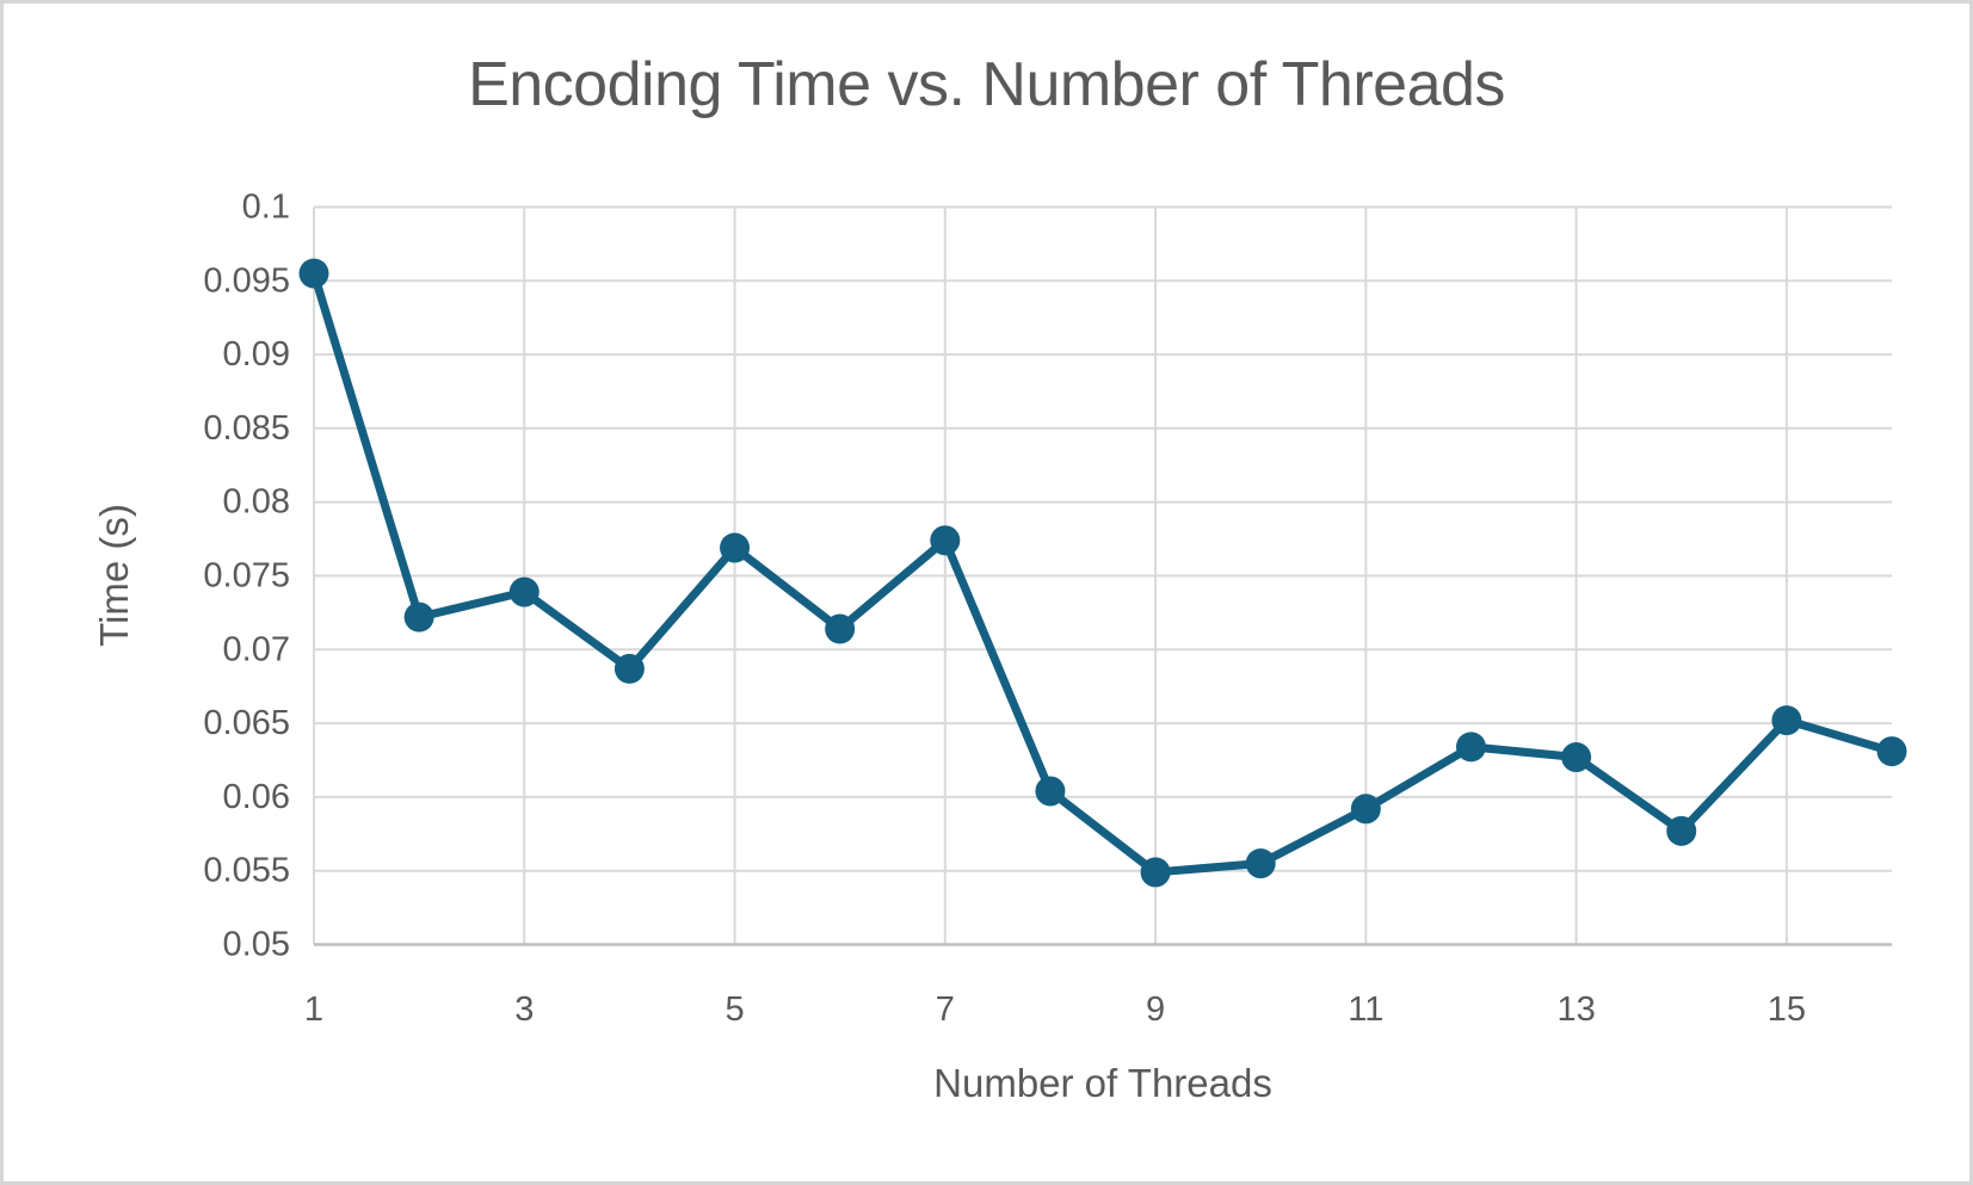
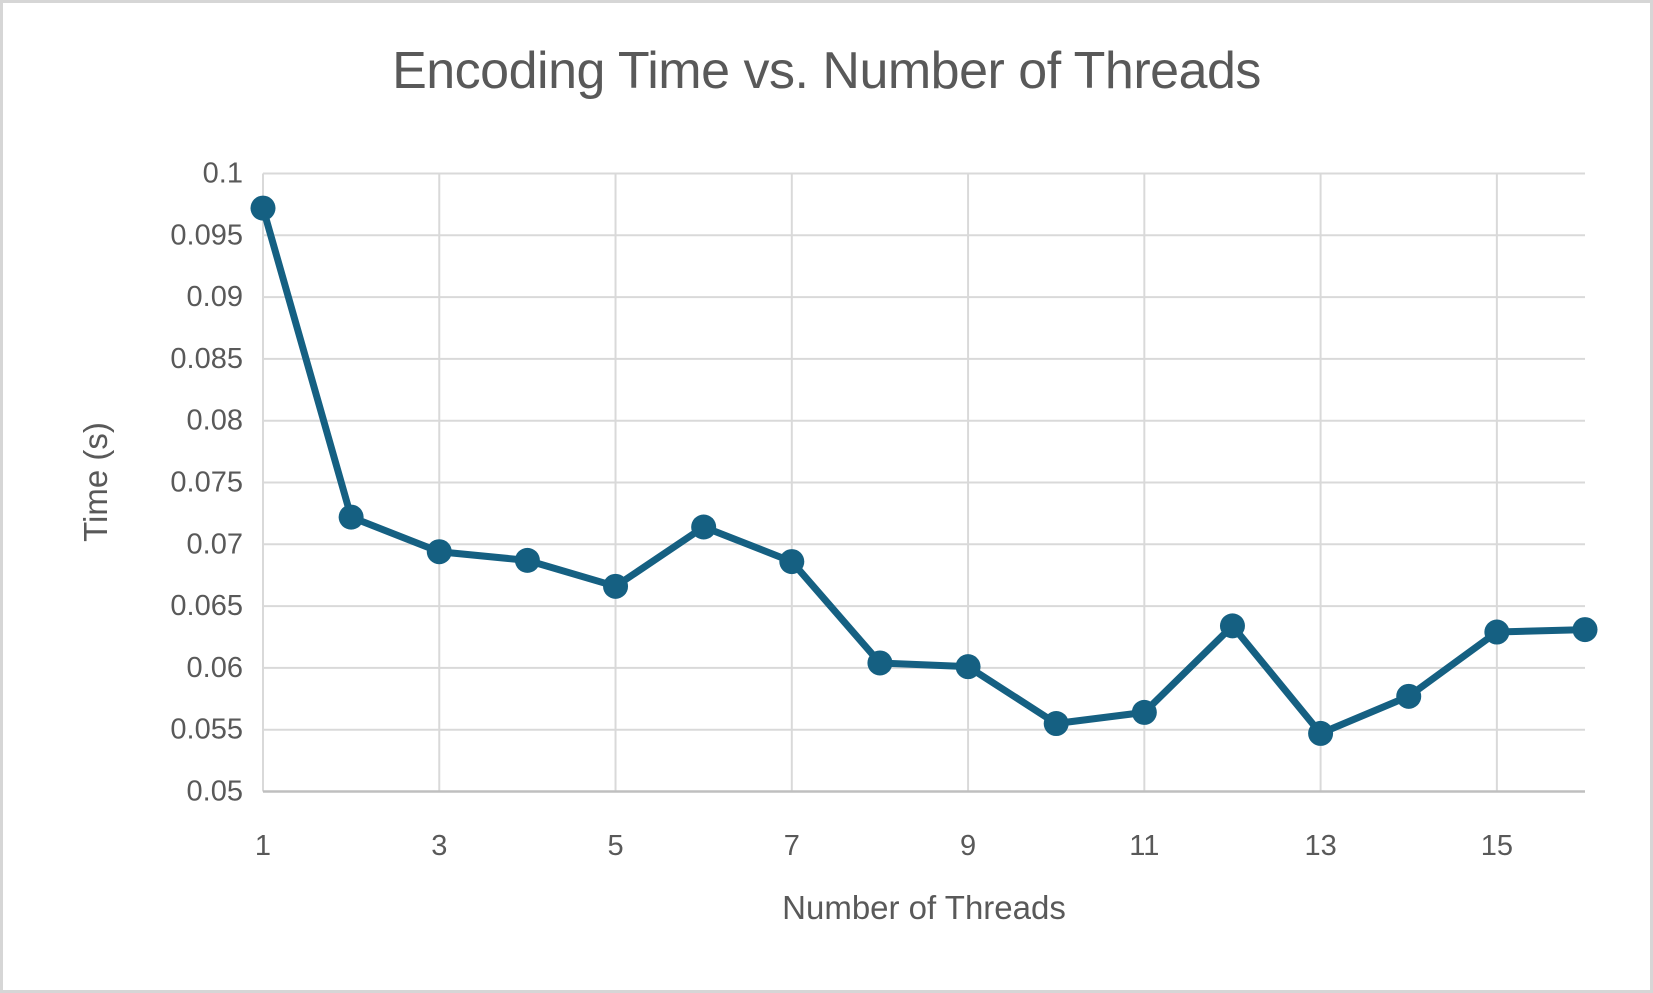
1: 0.0955 -> 0.0972
3: 0.0739 -> 0.0694
5: 0.0769 -> 0.0666
7: 0.0774 -> 0.0686
9: 0.0549 -> 0.0601
11: 0.0592 -> 0.0564
13: 0.0627 -> 0.0547
15: 0.0652 -> 0.0629
